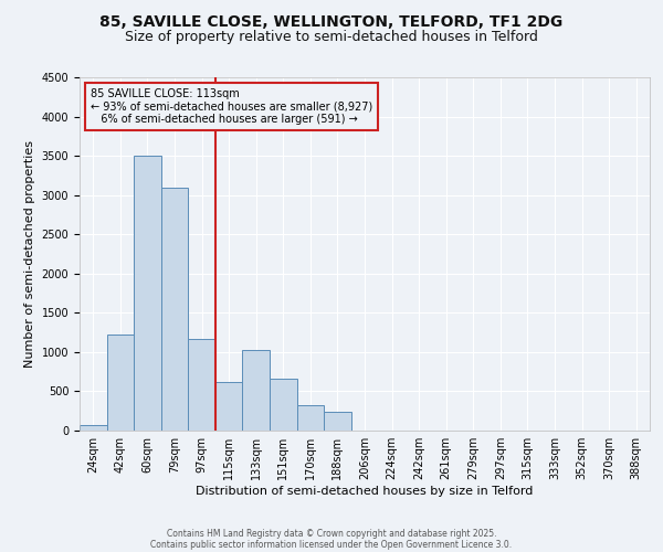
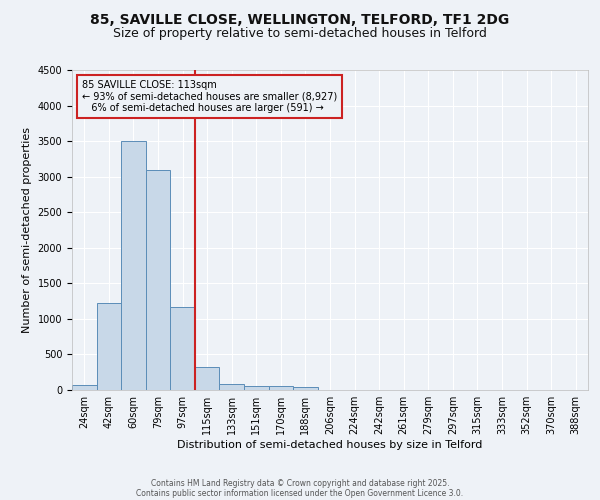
115sqm: 620 -> 330
133sqm: 1020 -> 90
151sqm: 660 -> 60
170sqm: 320 -> 50
188sqm: 240 -> 40
